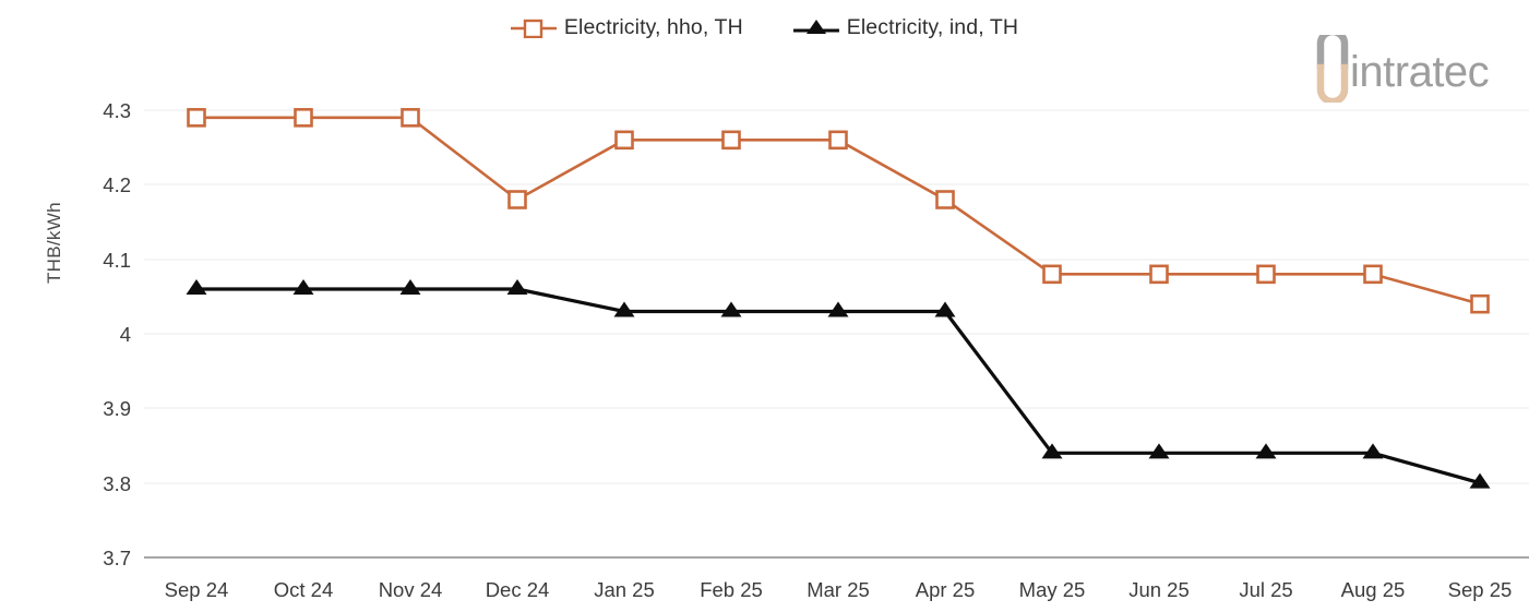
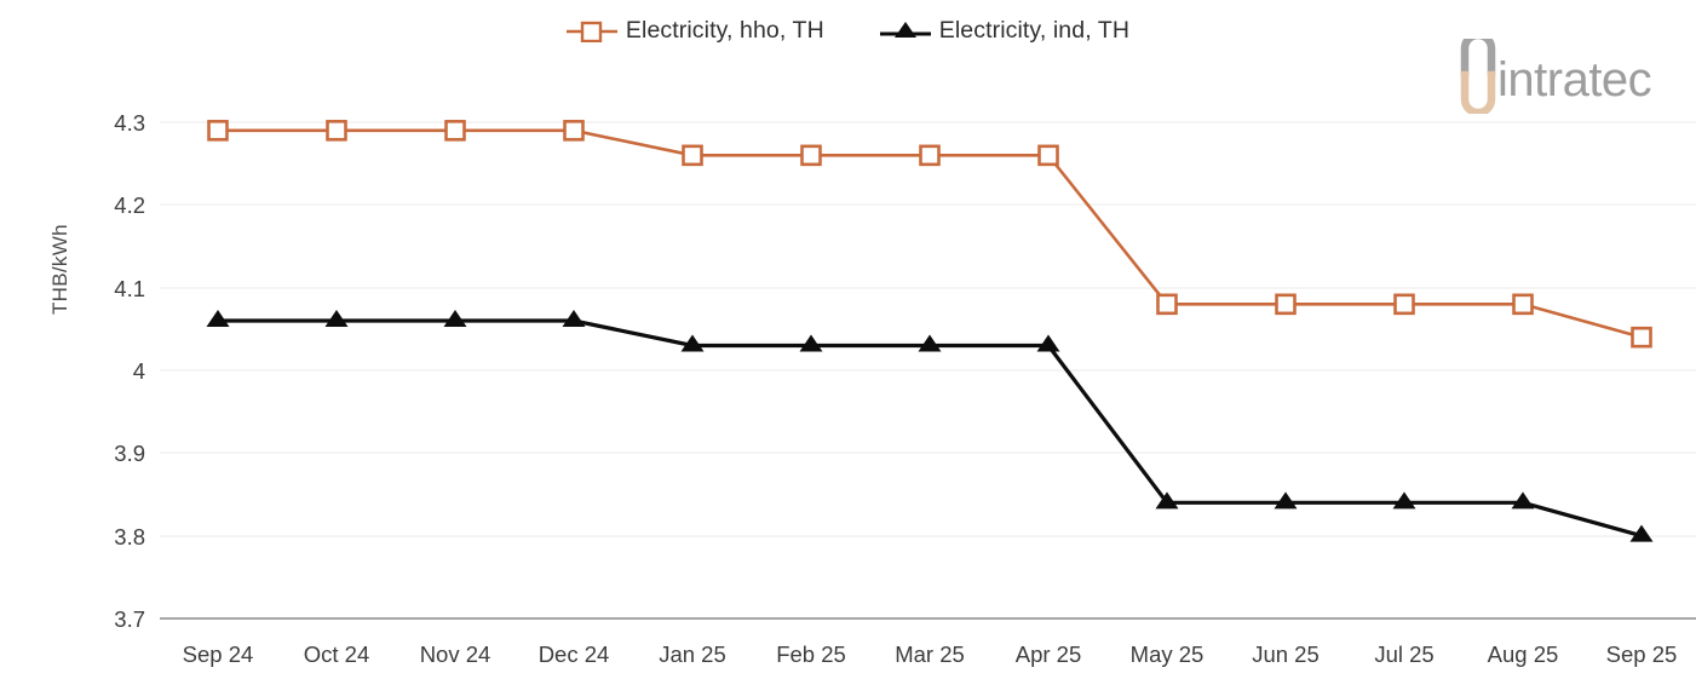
Electricity, hho, TH/Dec 24: 4.18 -> 4.29
Electricity, hho, TH/Apr 25: 4.18 -> 4.26
